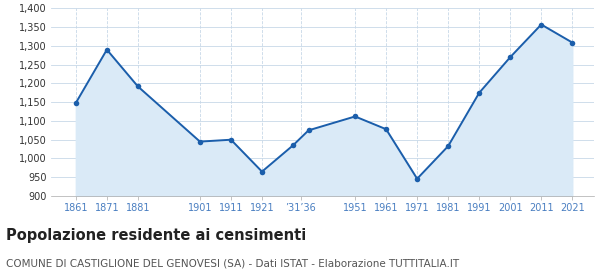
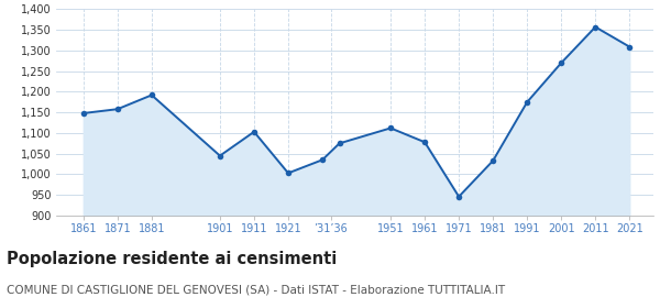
1871: 1,290 -> 1,158
1911: 1,050 -> 1,103
1921: 965 -> 1,003
